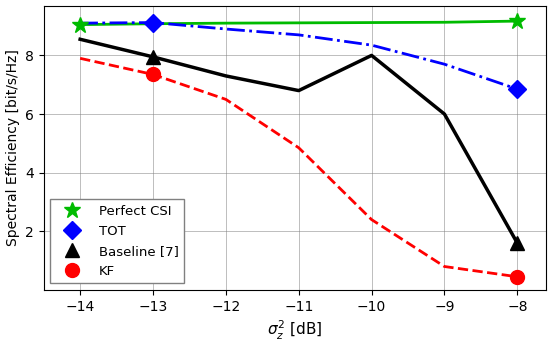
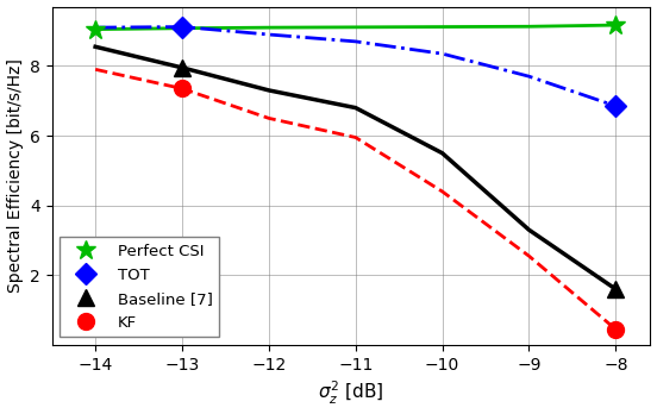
KF/−11: 4.85 -> 5.95
Baseline [7]/−10: 8.00 -> 5.50
KF/−10: 2.40 -> 4.40
Baseline [7]/−9: 6.00 -> 3.30
KF/−9: 0.80 -> 2.55
